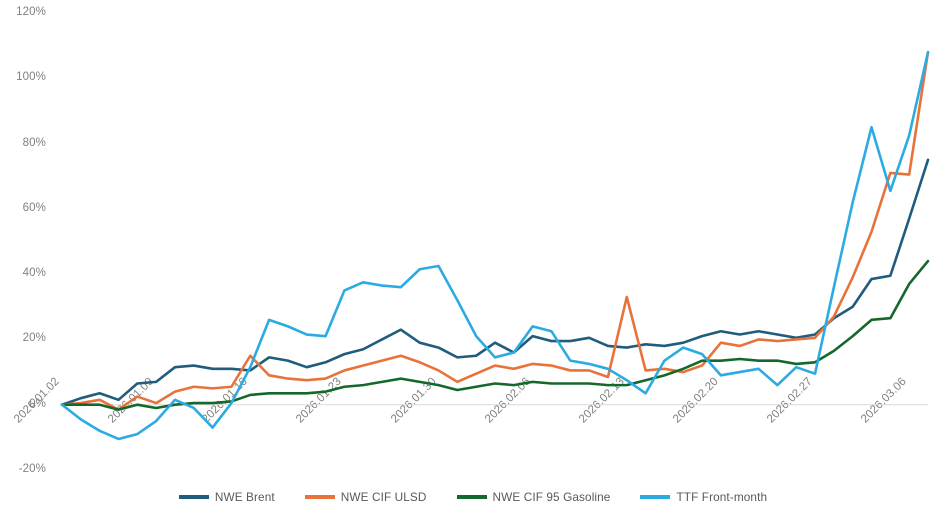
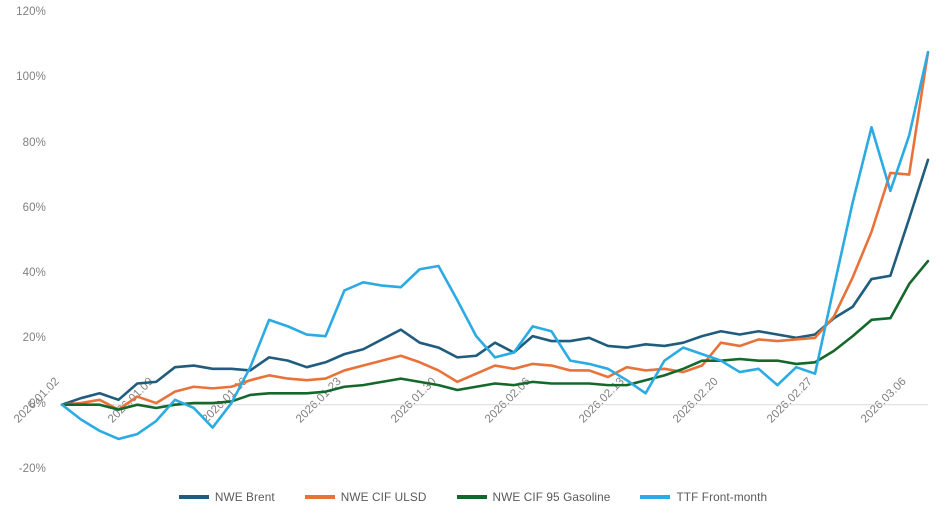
NWE CIF ULSD/2026.01.16: 15% -> 8%
NWE CIF ULSD/2026.02.13: 33% -> 12%
TTF Front-month/2026.02.20: 9% -> 14%
